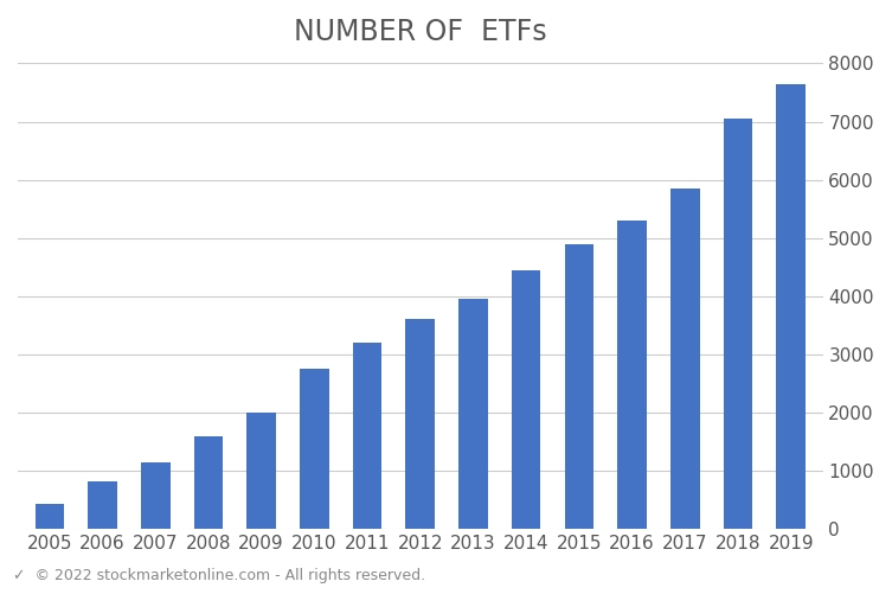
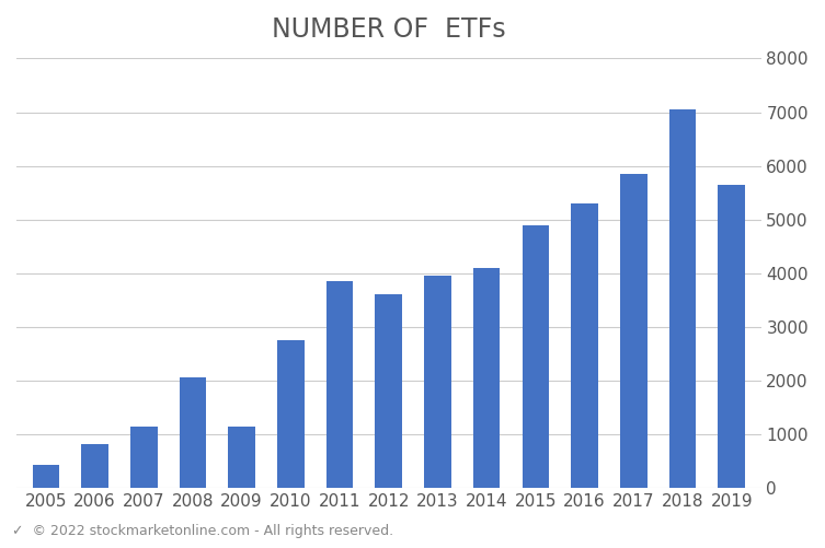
2008: 1600 -> 2050
2009: 2000 -> 1150
2011: 3200 -> 3850
2014: 4450 -> 4100
2019: 7650 -> 5650
